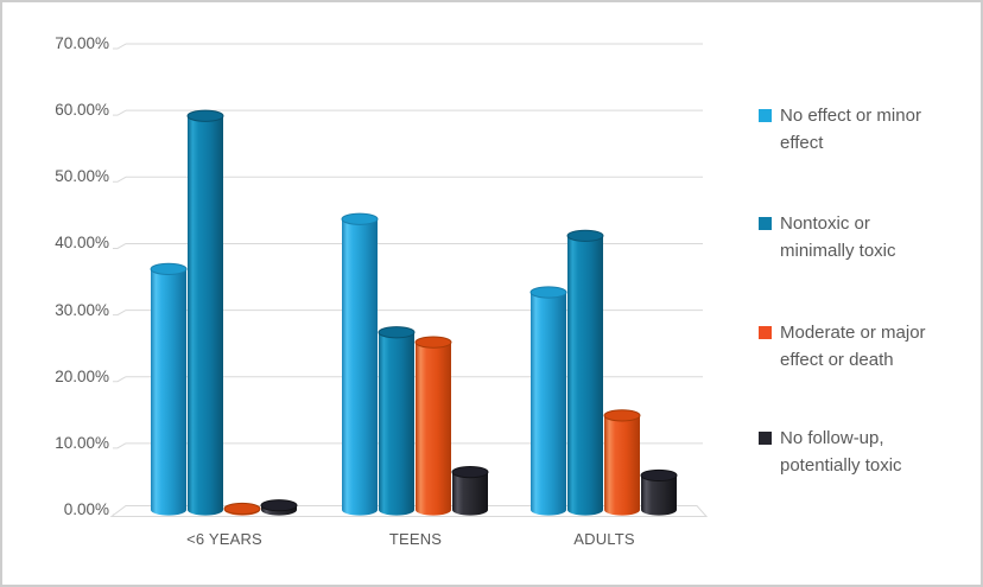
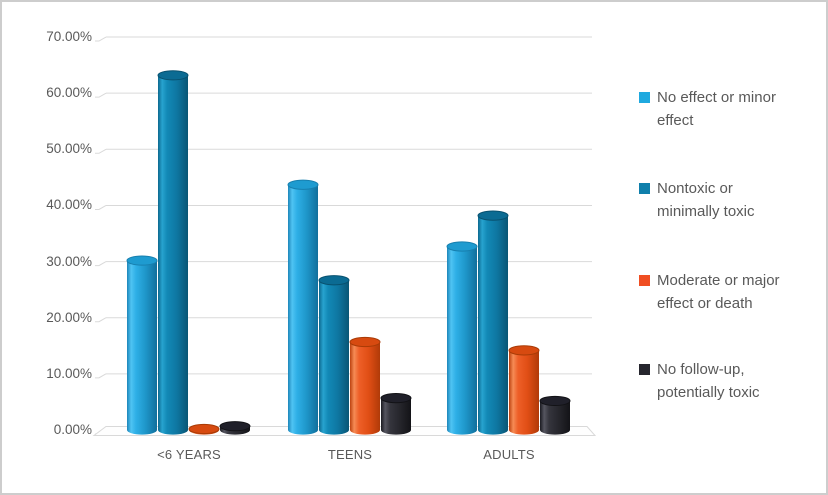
No effect or minor effect/<6 YEARS: 37% -> 31%
Nontoxic or minimally toxic/<6 YEARS: 60% -> 64%
Moderate or major effect or death/TEENS: 26% -> 16%
Nontoxic or minimally toxic/ADULTS: 42% -> 39%
